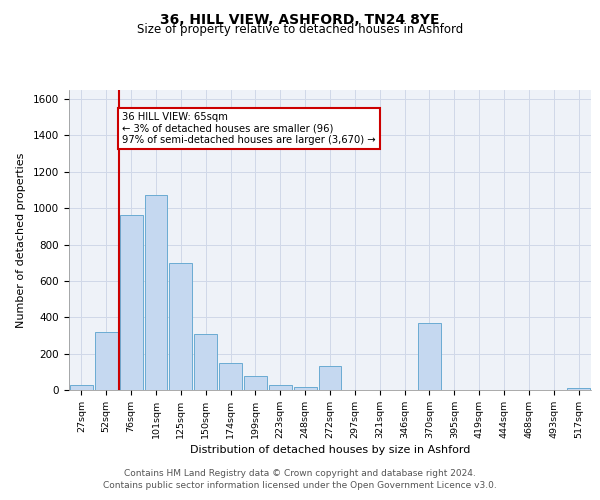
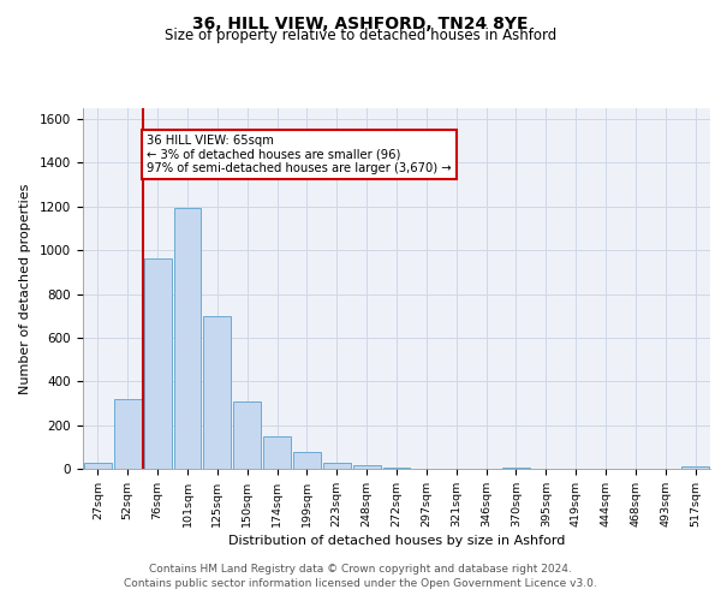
101sqm: 1070 -> 1200
272sqm: 130 -> 0
370sqm: 370 -> 0
